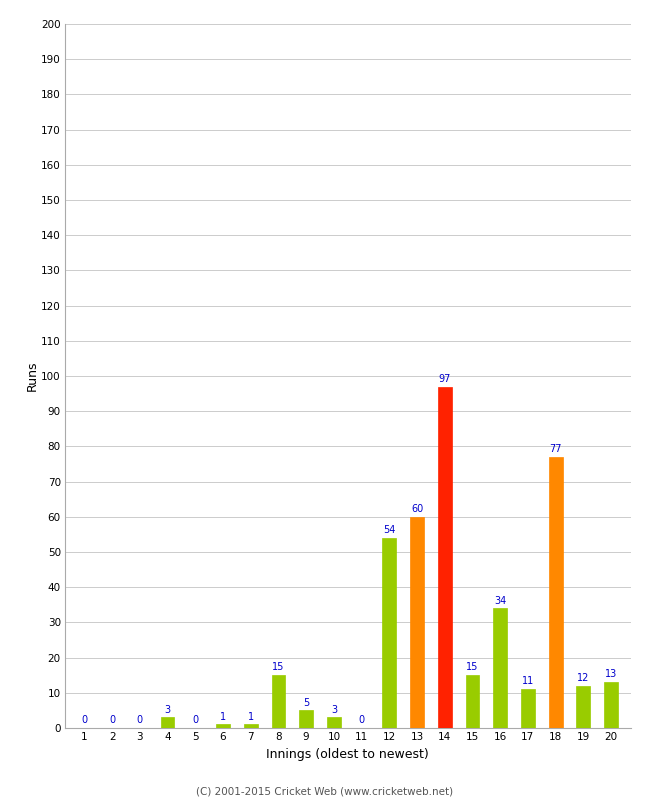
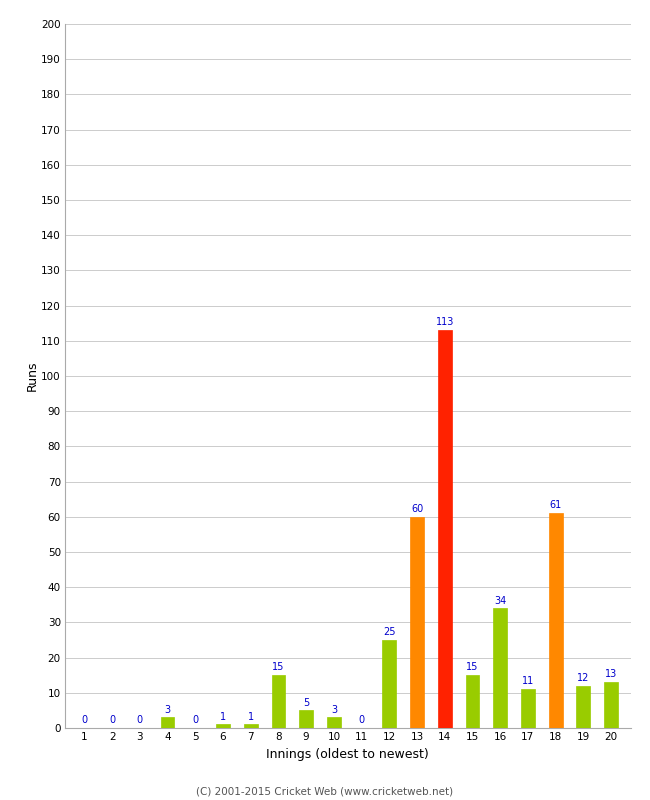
12: 54 -> 25
14: 97 -> 113
18: 77 -> 61
